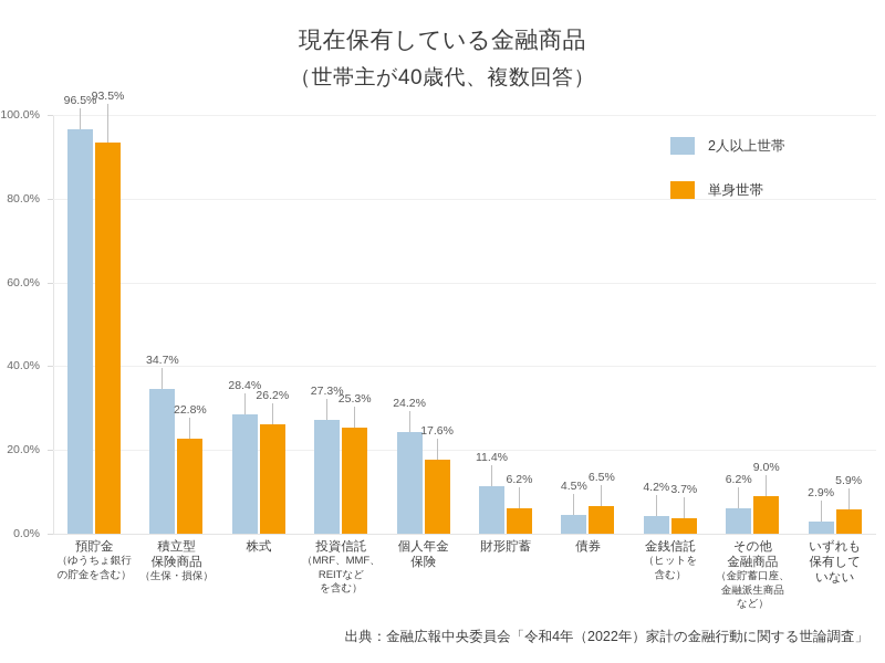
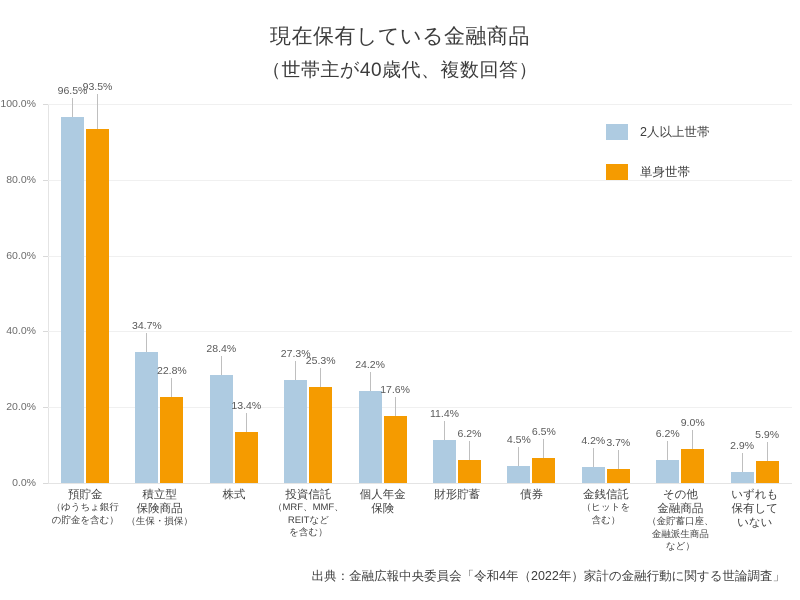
単身世帯/株式: 26.2% -> 13.4%
